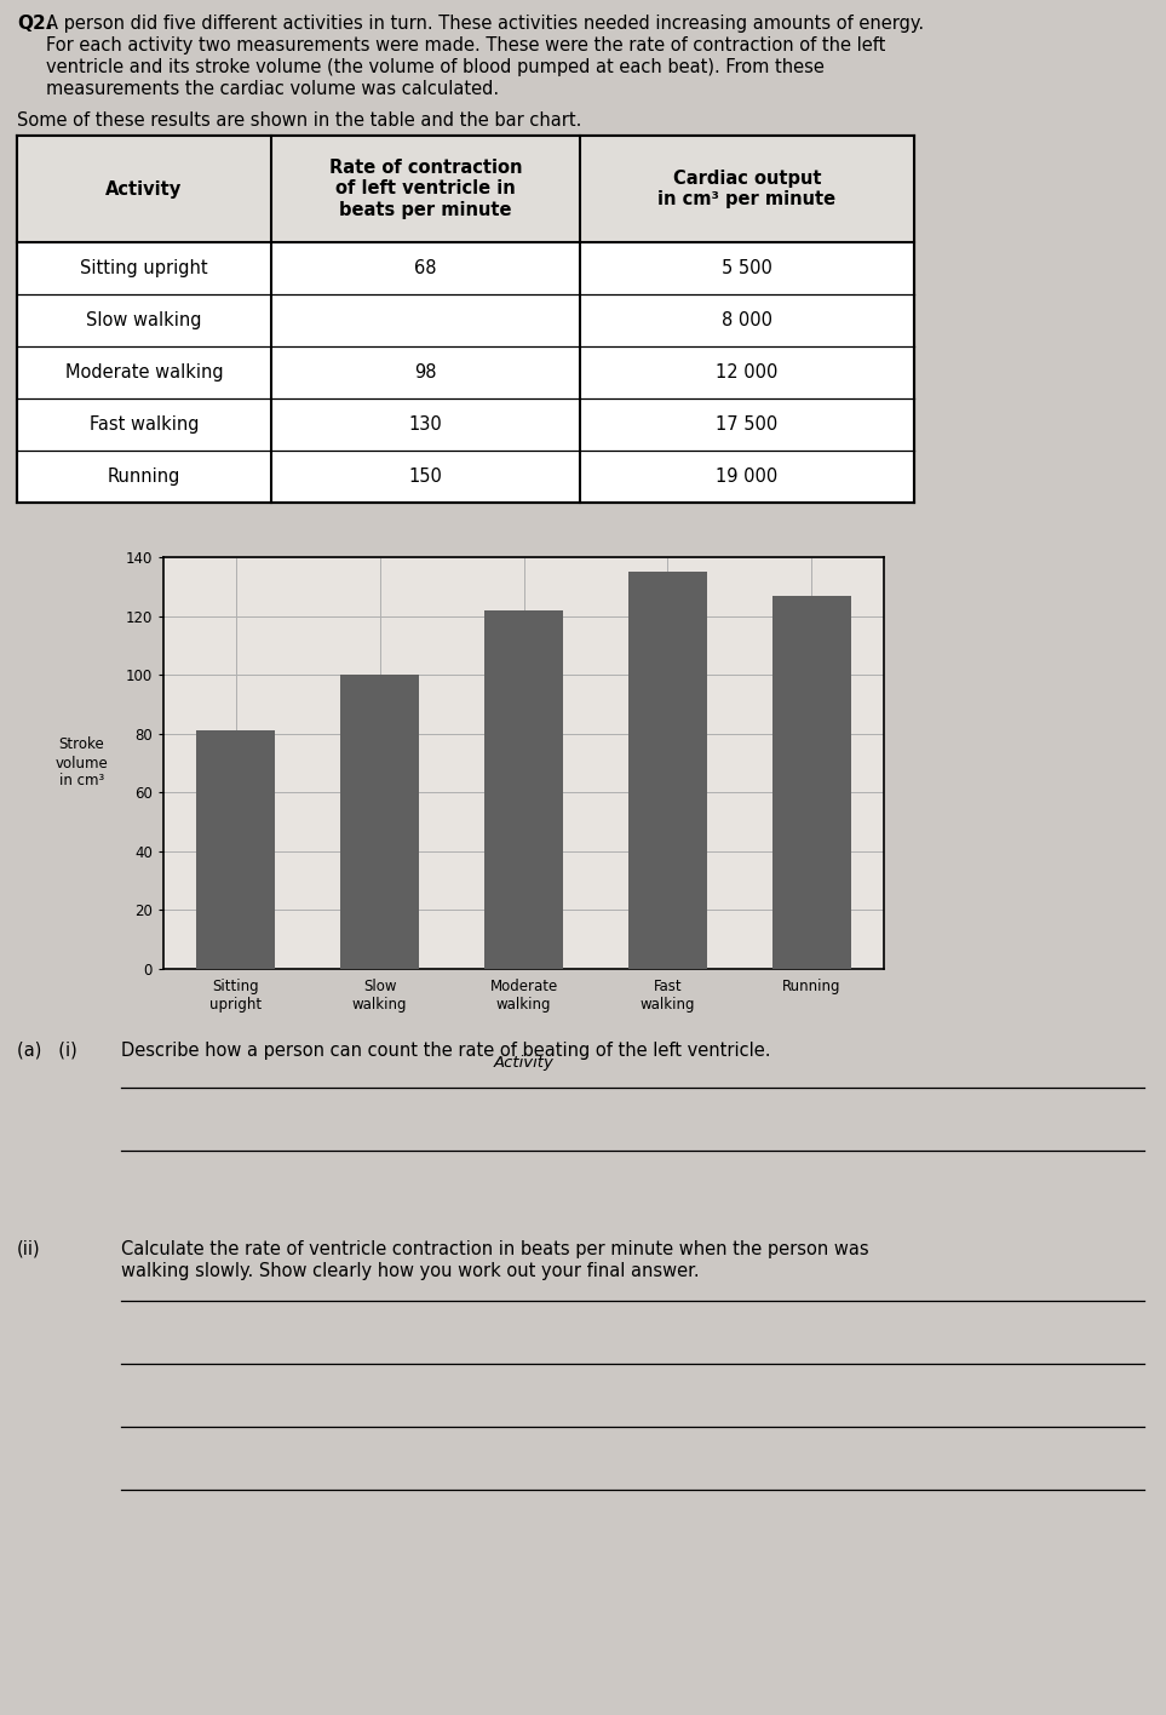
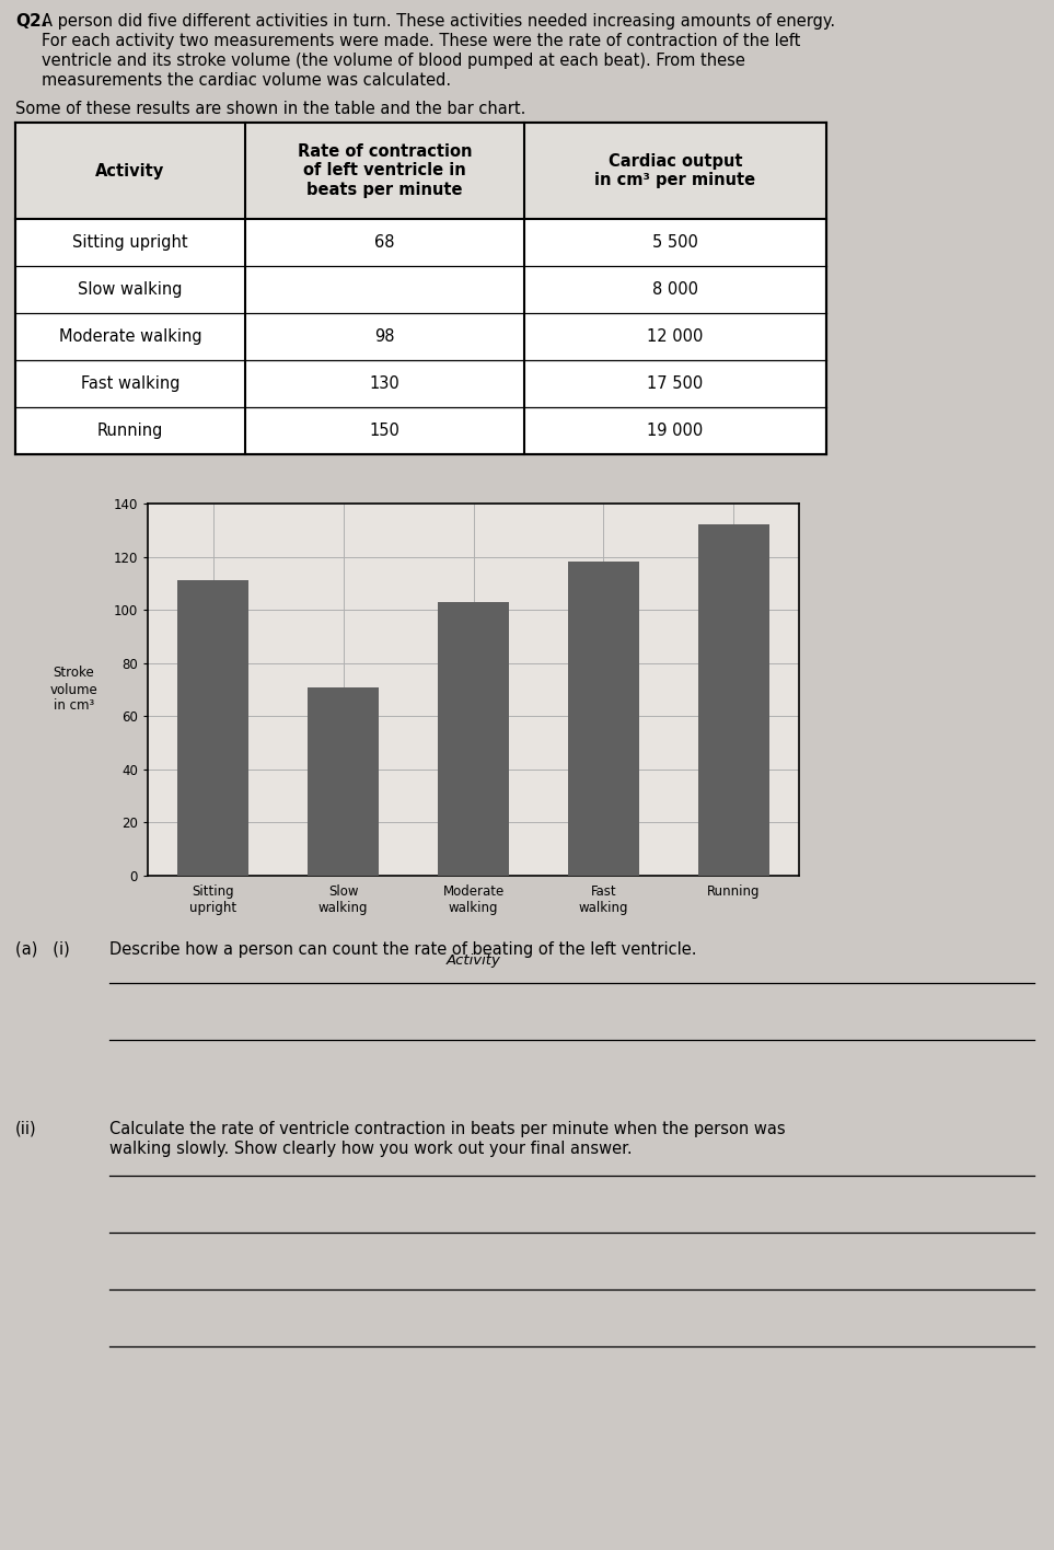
Sitting upright: 81 -> 111
Slow walking: 100 -> 71
Moderate walking: 122 -> 103
Fast walking: 135 -> 118
Running: 127 -> 132
